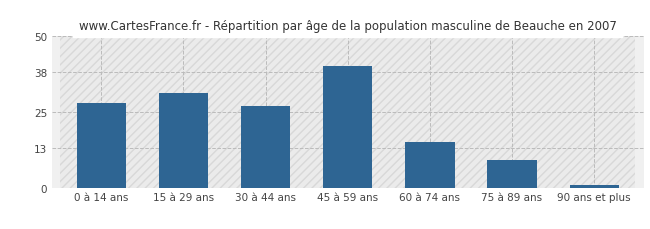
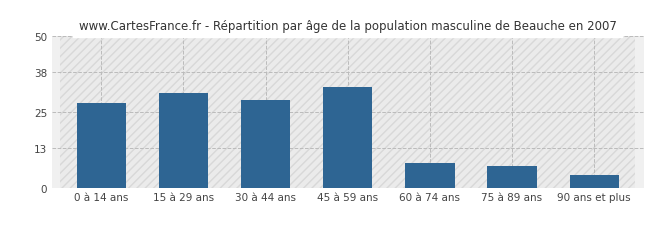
30 à 44 ans: 27 -> 29
45 à 59 ans: 40 -> 33
60 à 74 ans: 15 -> 8
75 à 89 ans: 9 -> 7
90 ans et plus: 1 -> 4
